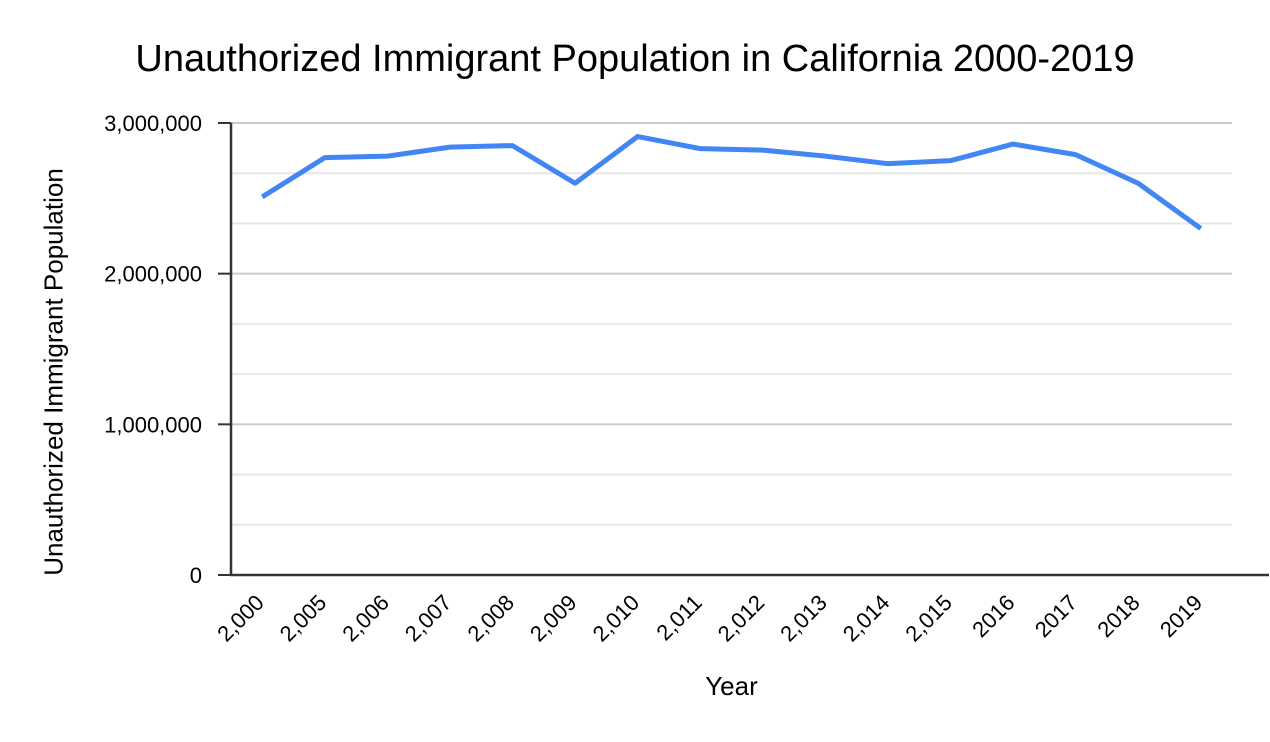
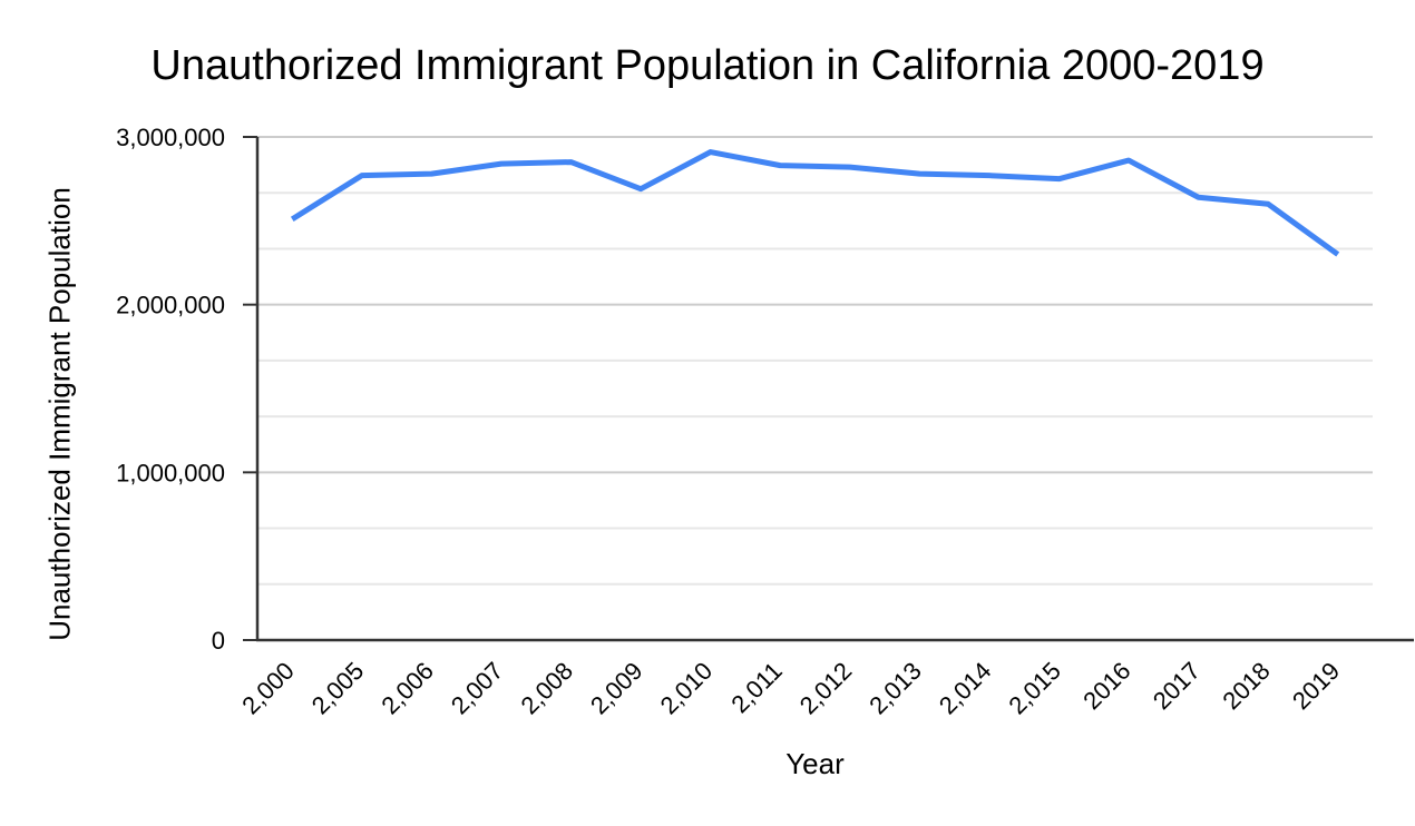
2,009: 2600000 -> 2690000
2,014: 2730000 -> 2770000
2017: 2790000 -> 2640000
